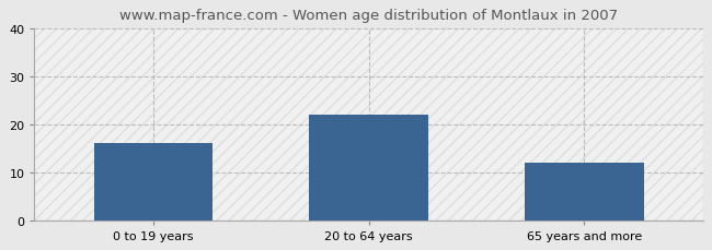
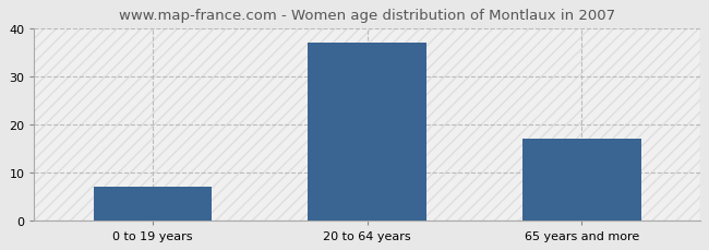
0 to 19 years: 16 -> 7
20 to 64 years: 22 -> 37
65 years and more: 12 -> 17
